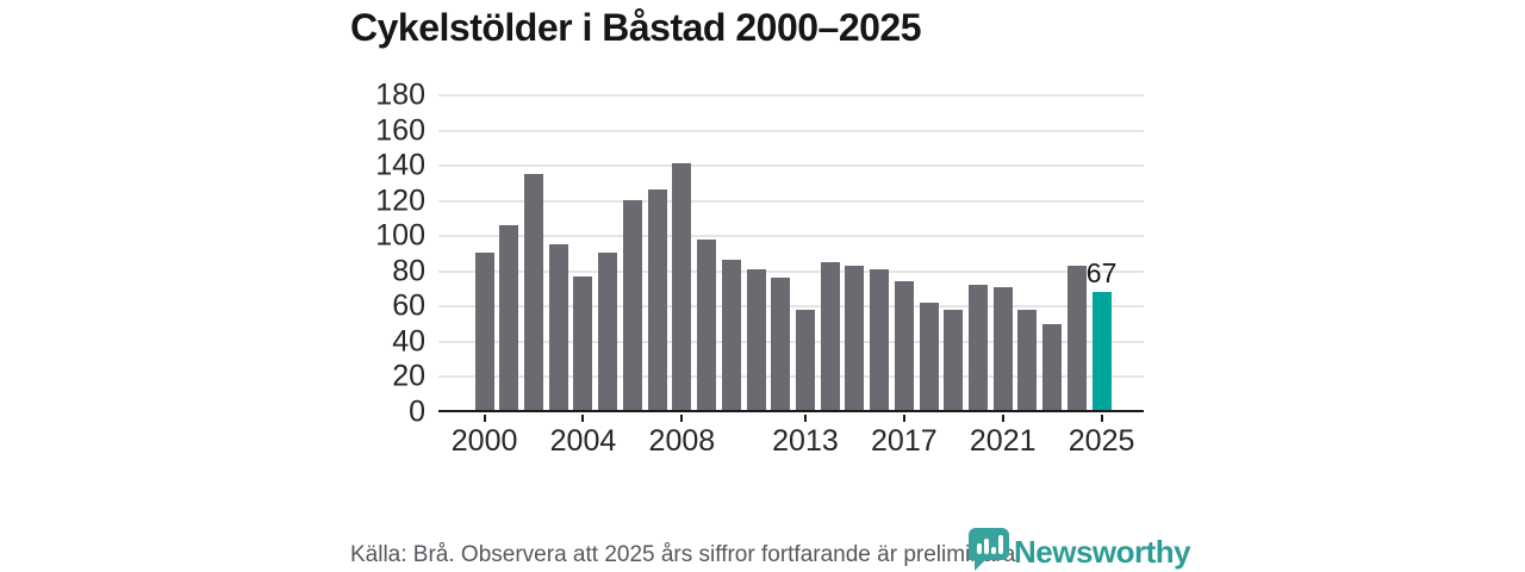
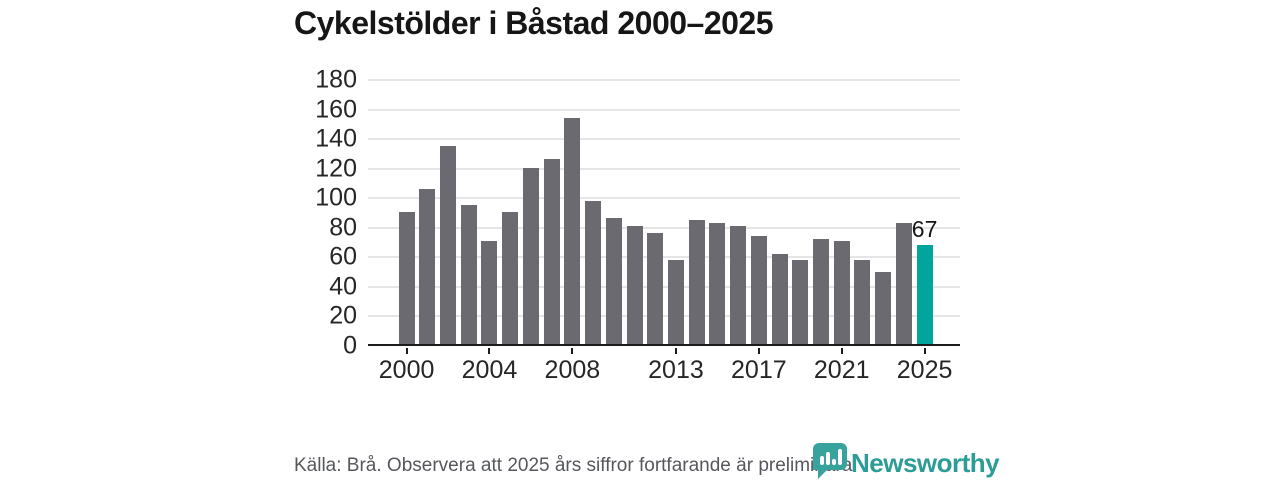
2004: 76 -> 70
2008: 140 -> 153
